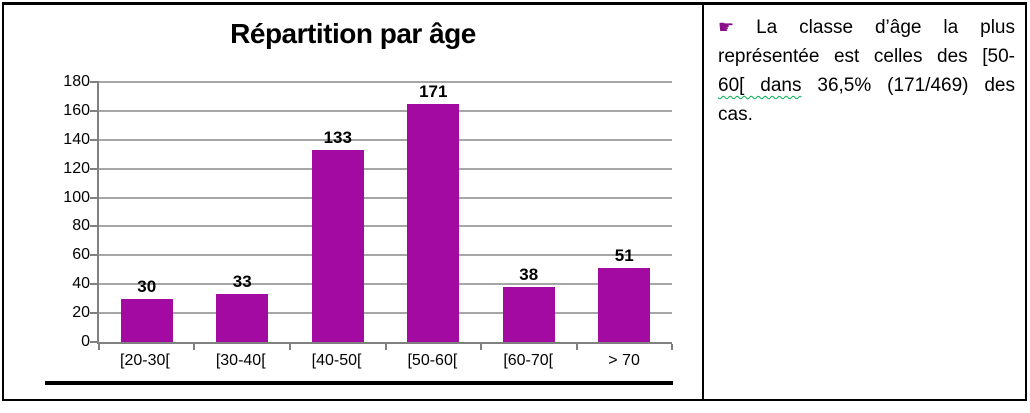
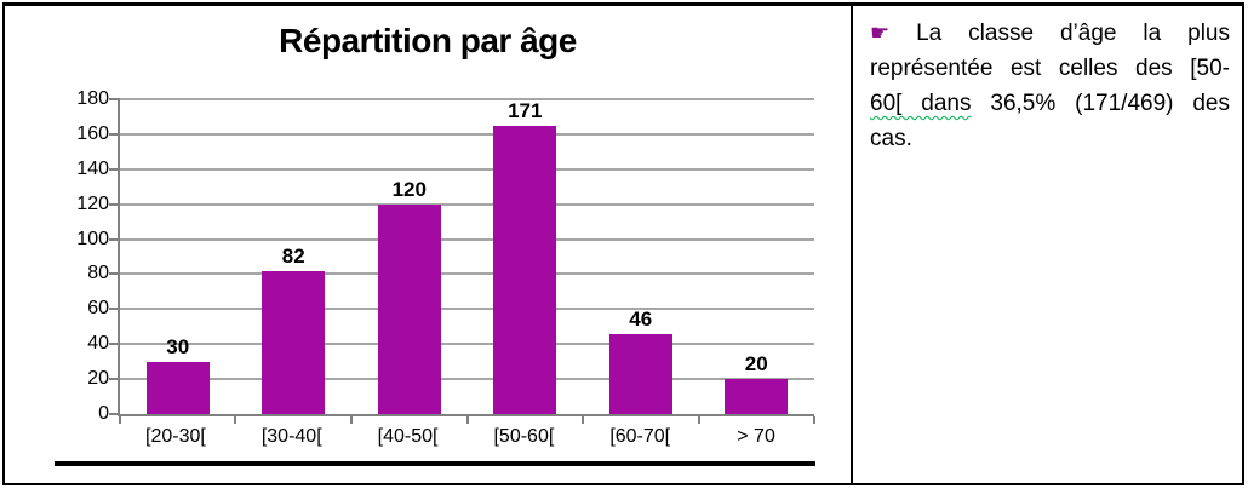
[30-40[: 33 -> 82
[40-50[: 133 -> 120
[60-70[: 38 -> 46
> 70: 51 -> 20
